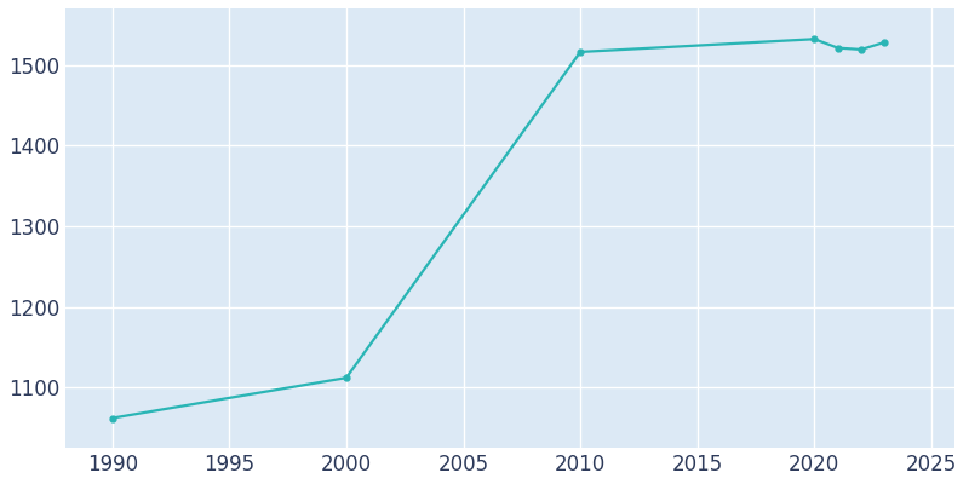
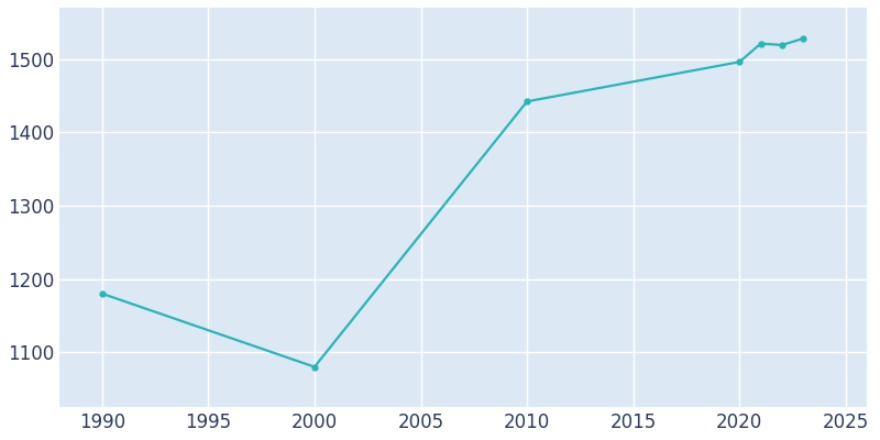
1990: 1062 -> 1180
2000: 1112 -> 1080
2010: 1516 -> 1442
2020: 1532 -> 1496
